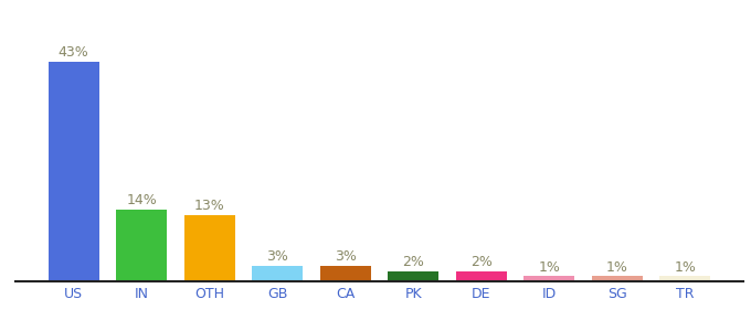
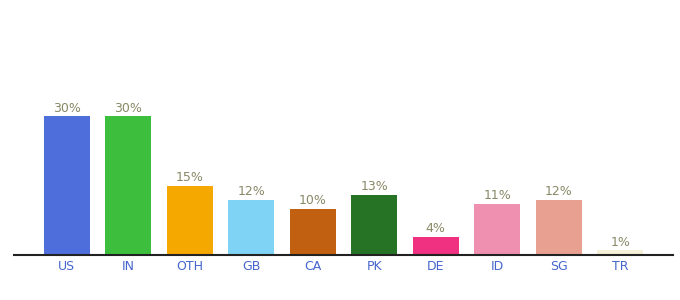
US: 43% -> 30%
IN: 14% -> 30%
OTH: 13% -> 15%
GB: 3% -> 12%
CA: 3% -> 10%
PK: 2% -> 13%
DE: 2% -> 4%
ID: 1% -> 11%
SG: 1% -> 12%
